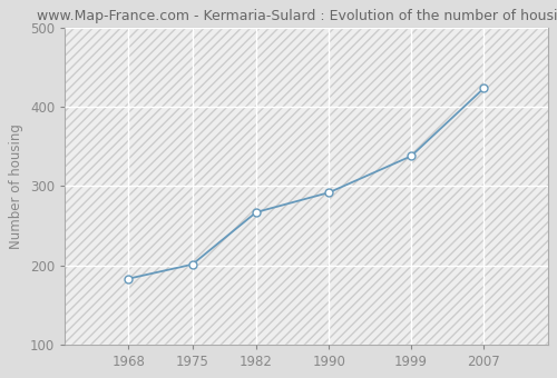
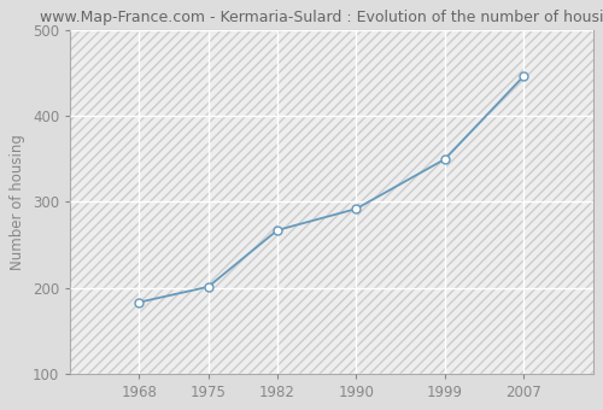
1999: 338 -> 350
2007: 424 -> 447
